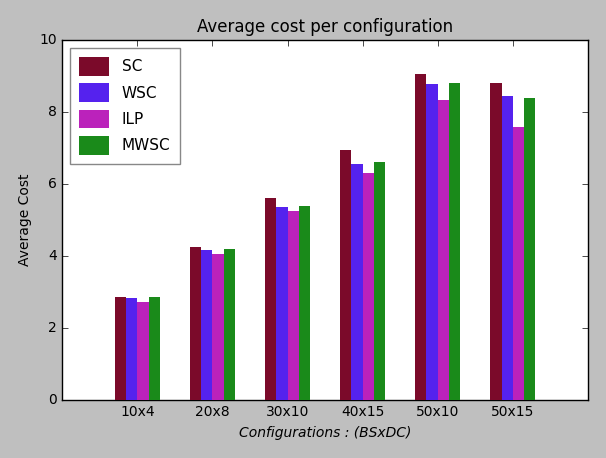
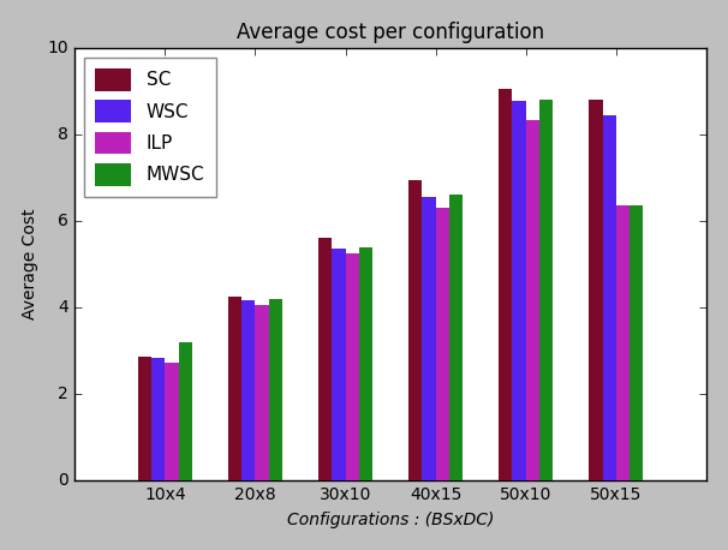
MWSC/10x4: 2.85 -> 3.20
ILP/50x15: 7.60 -> 6.35
MWSC/50x15: 8.40 -> 6.35
